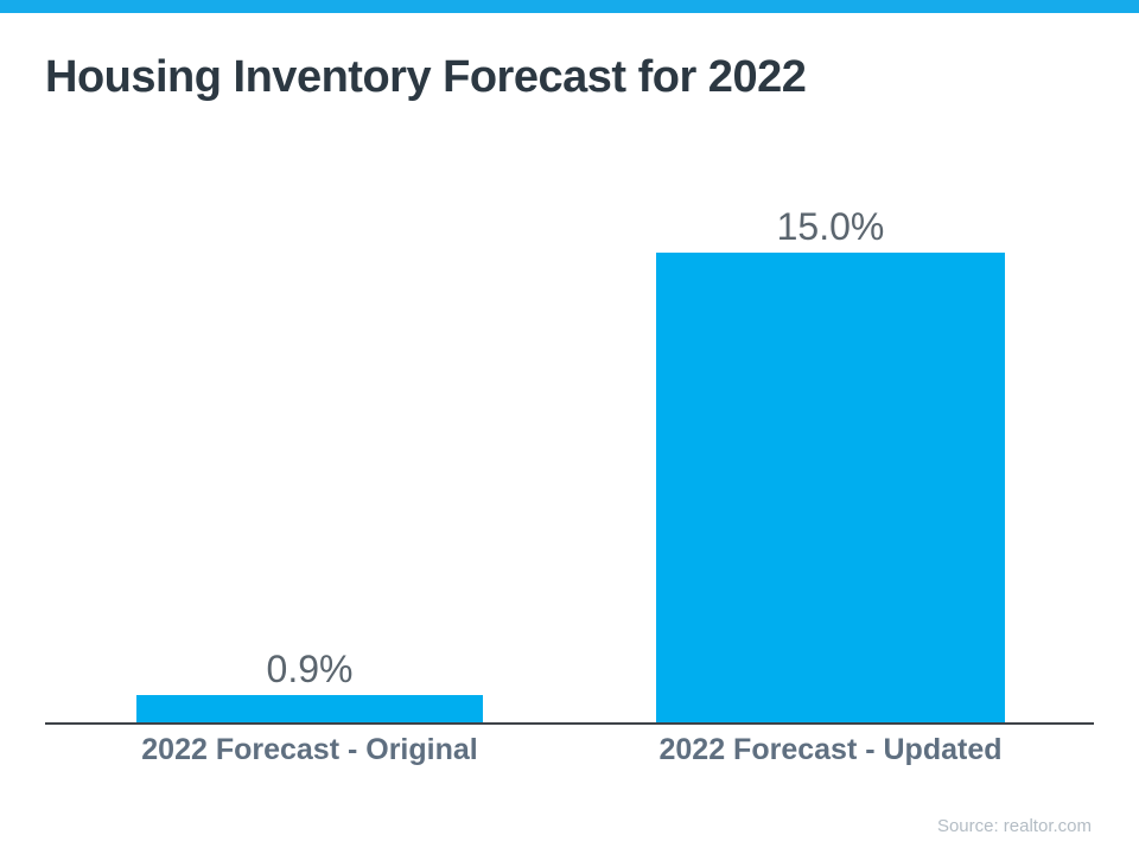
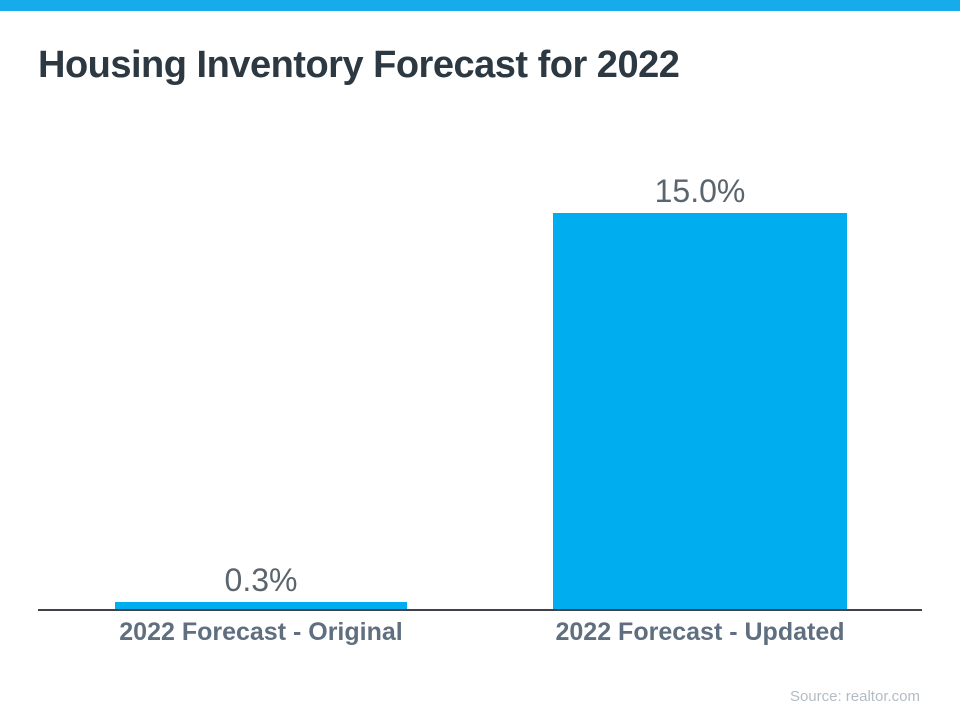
2022 Forecast - Original: 0.9% -> 0.3%
